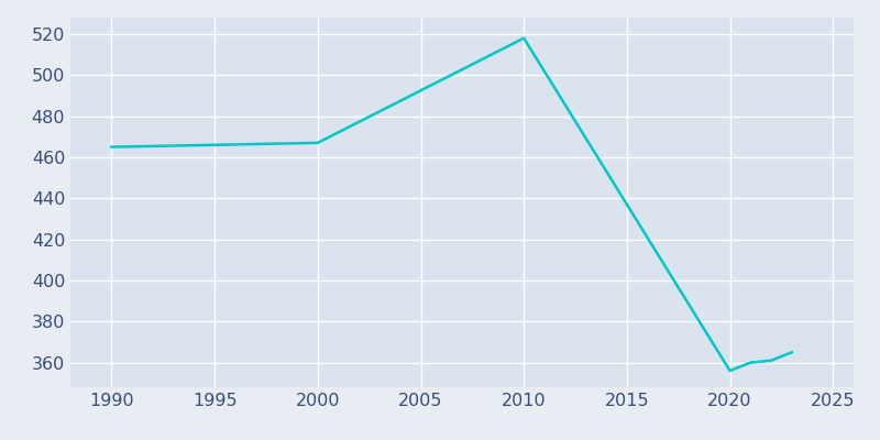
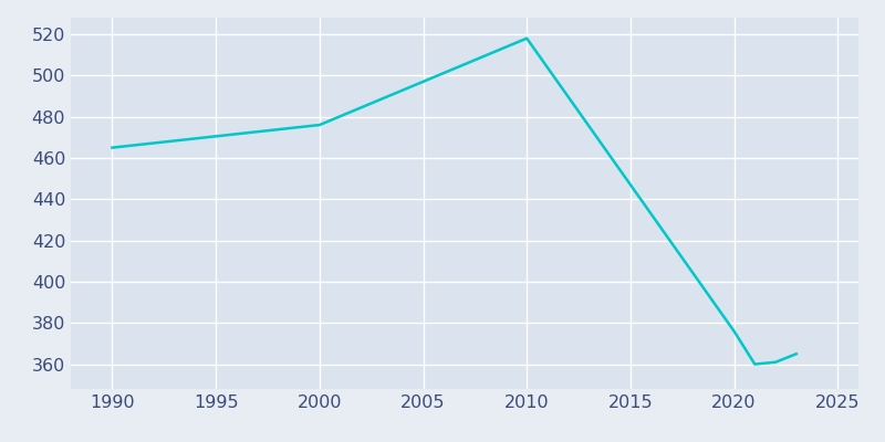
2000: 467 -> 476
2020: 356 -> 376
